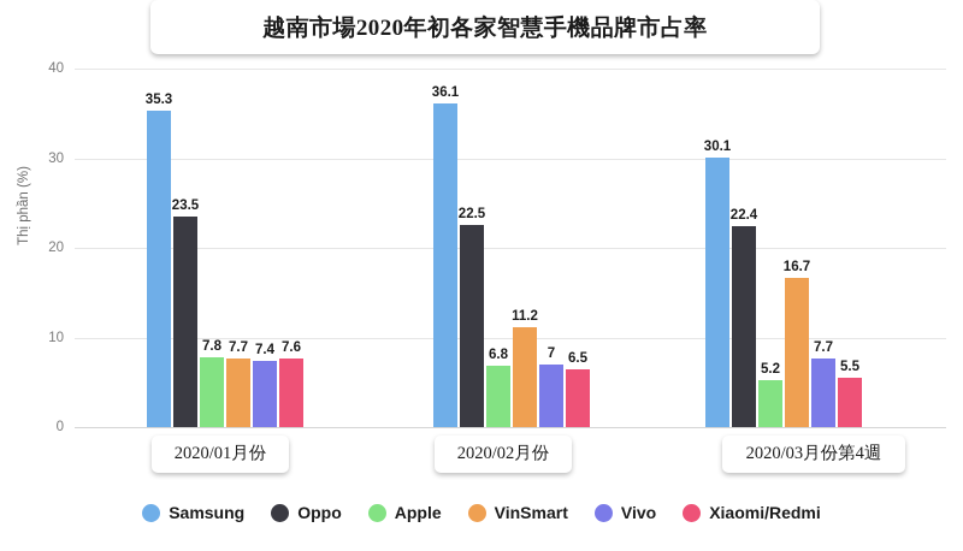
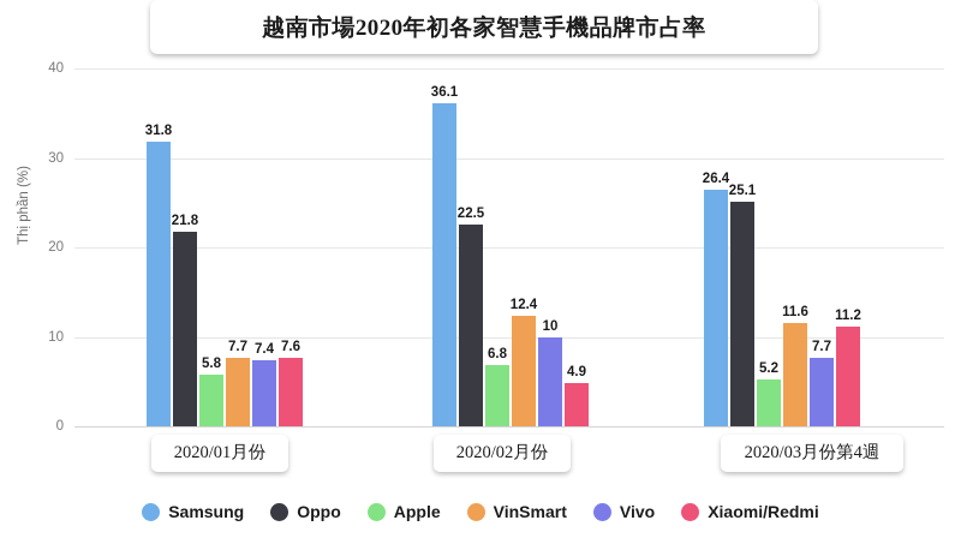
Samsung/2020/01月份: 35.3 -> 31.8
Oppo/2020/01月份: 23.5 -> 21.8
Apple/2020/01月份: 7.8 -> 5.8
VinSmart/2020/02月份: 11.2 -> 12.4
Vivo/2020/02月份: 7 -> 10
Xiaomi/Redmi/2020/02月份: 6.5 -> 4.9
Samsung/2020/03月份第4週: 30.1 -> 26.4
Oppo/2020/03月份第4週: 22.4 -> 25.1
VinSmart/2020/03月份第4週: 16.7 -> 11.6
Xiaomi/Redmi/2020/03月份第4週: 5.5 -> 11.2
